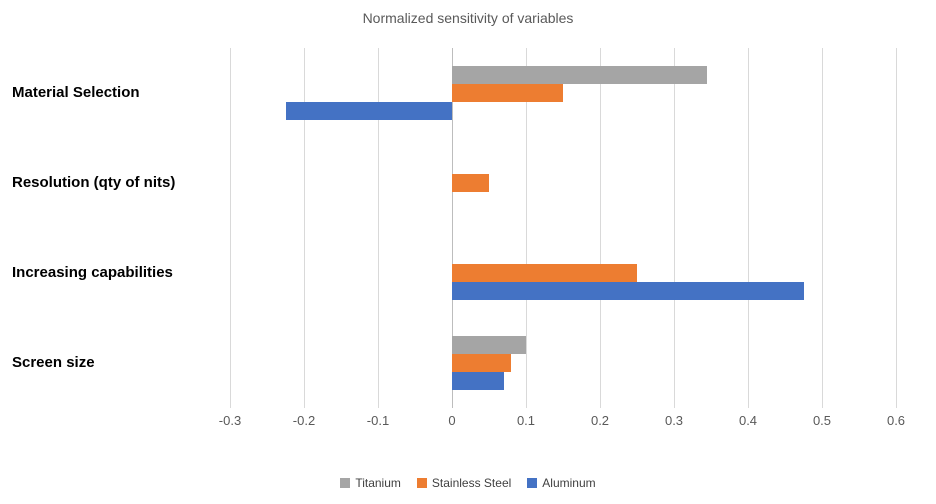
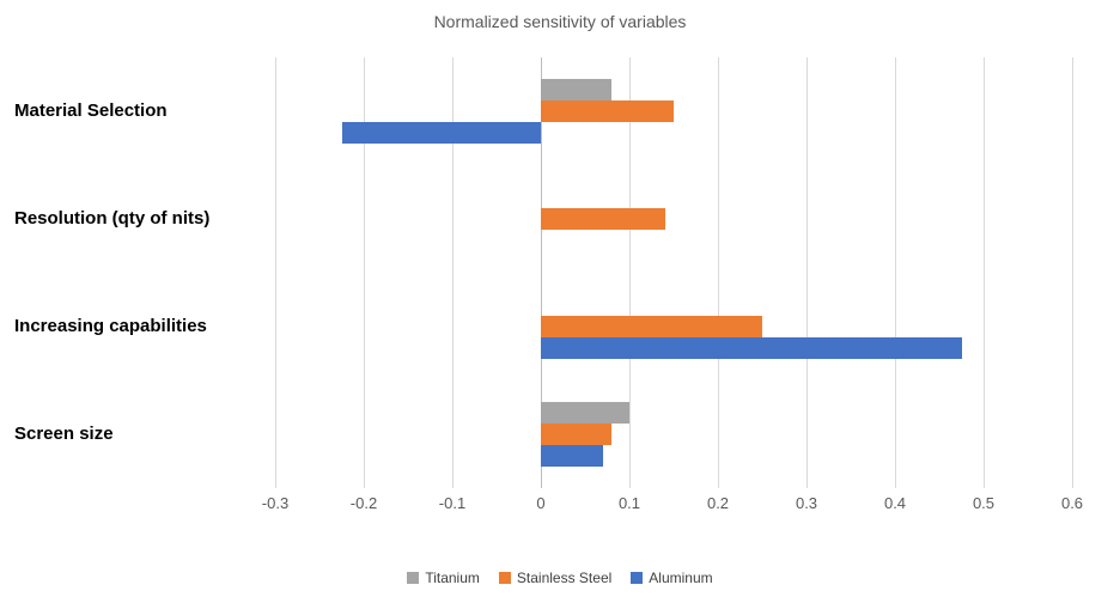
Titanium/Material Selection: 0.34 -> 0.08
Stainless Steel/Resolution (qty of nits): 0.05 -> 0.14
